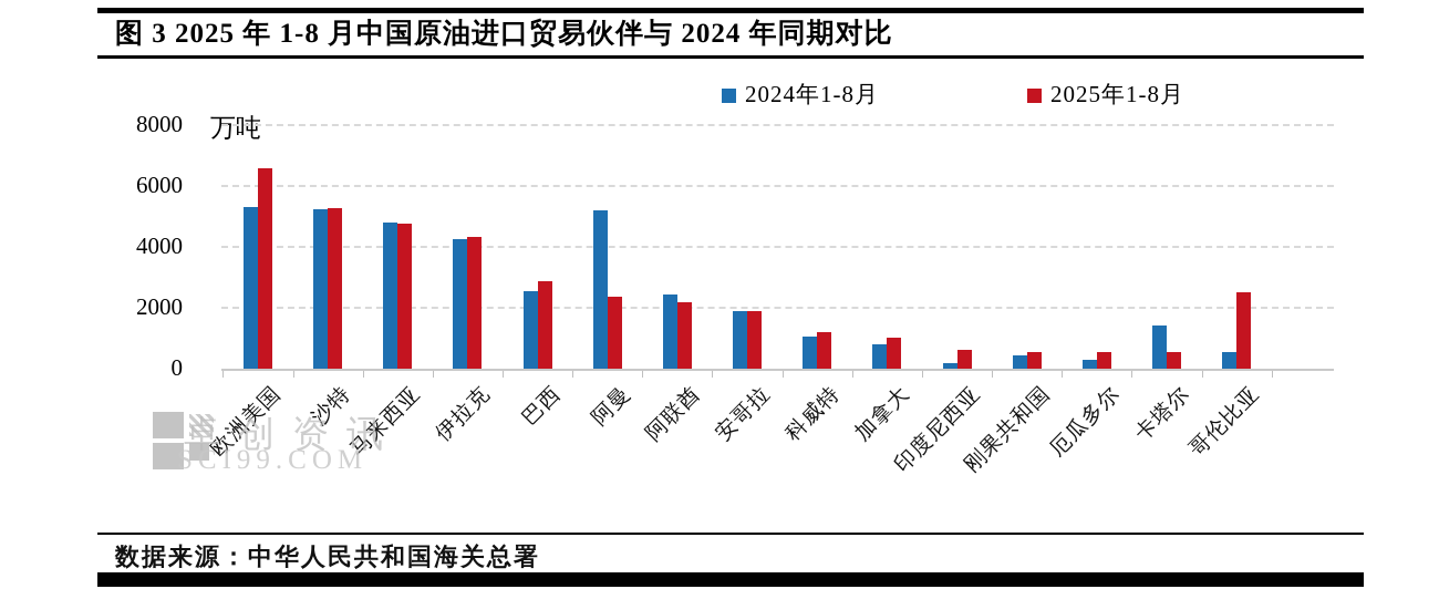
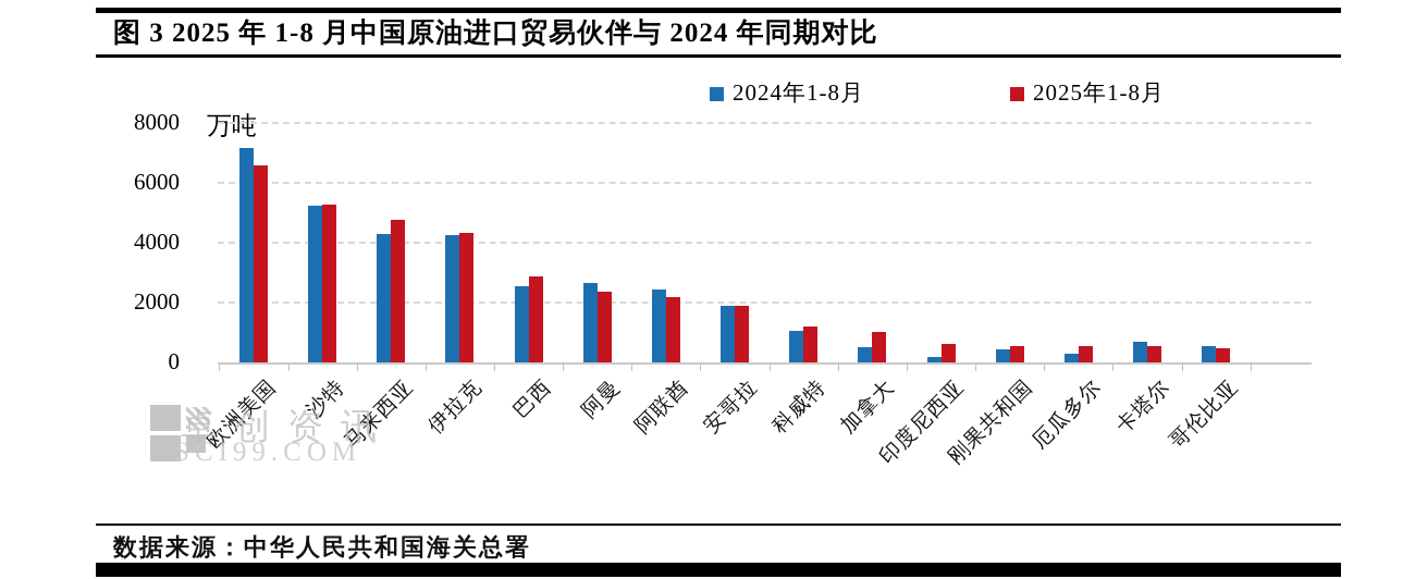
2024年1-8月/欧洲美国: 5300 -> 7200
2024年1-8月/马来西亚: 4800 -> 4300
2024年1-8月/阿曼: 5200 -> 2700
2024年1-8月/加拿大: 800 -> 500
2024年1-8月/卡塔尔: 1400 -> 700
2025年1-8月/哥伦比亚: 2500 -> 500
